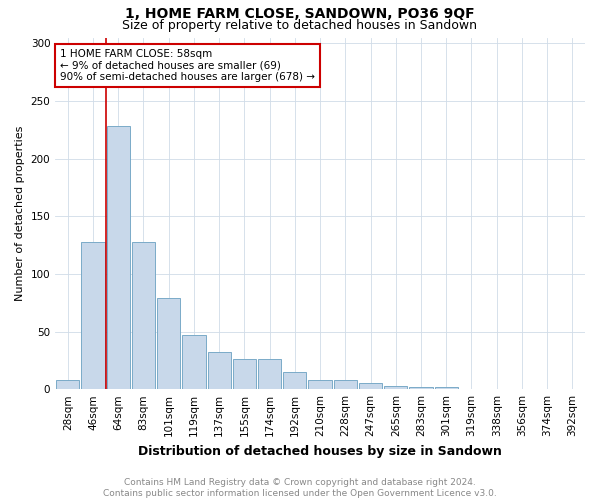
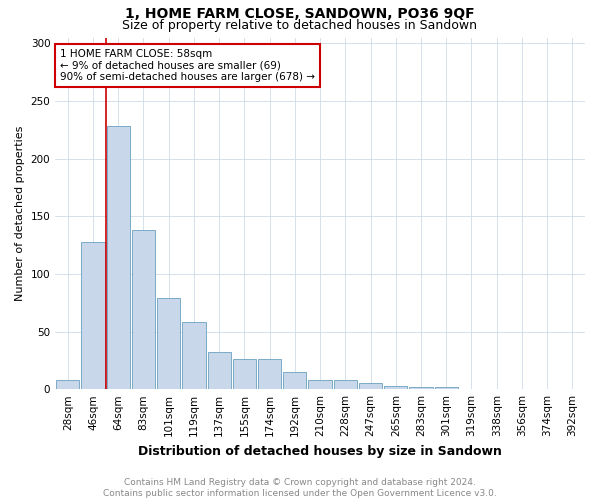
83sqm: 128 -> 138
119sqm: 47 -> 58
